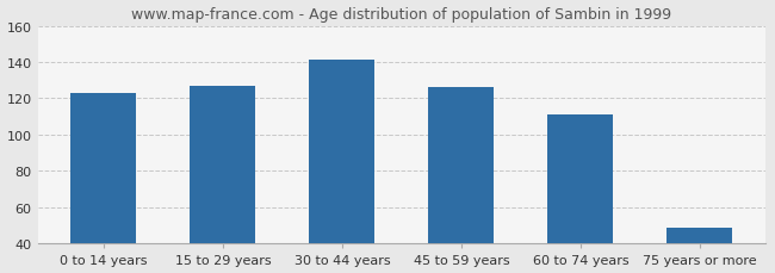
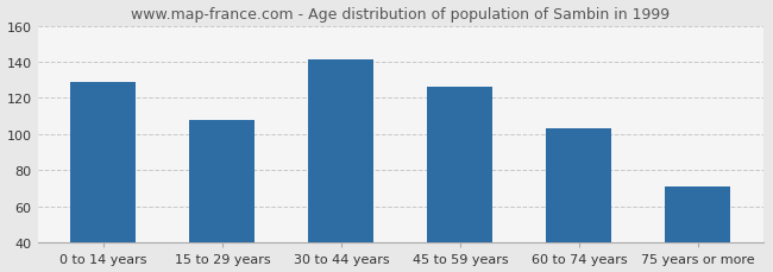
0 to 14 years: 123 -> 129
15 to 29 years: 127 -> 108
60 to 74 years: 111 -> 103
75 years or more: 49 -> 71
